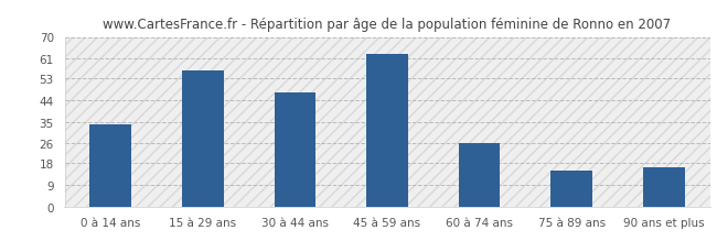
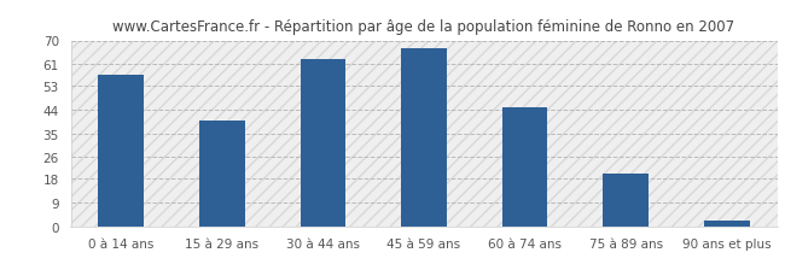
0 à 14 ans: 34 -> 57
15 à 29 ans: 56 -> 40
30 à 44 ans: 47 -> 63
45 à 59 ans: 63 -> 67
60 à 74 ans: 26 -> 45
75 à 89 ans: 15 -> 20
90 ans et plus: 16 -> 2
